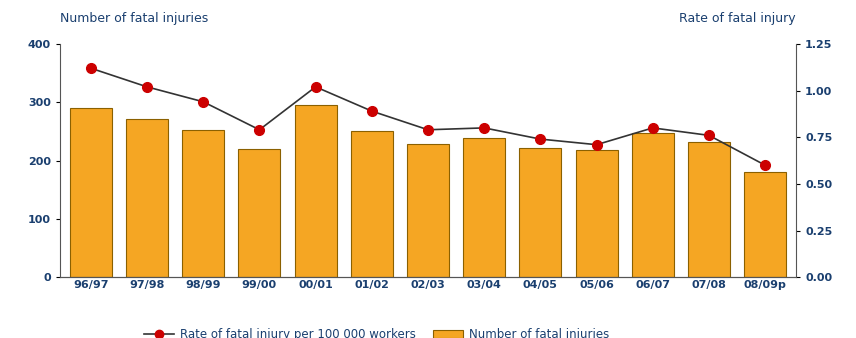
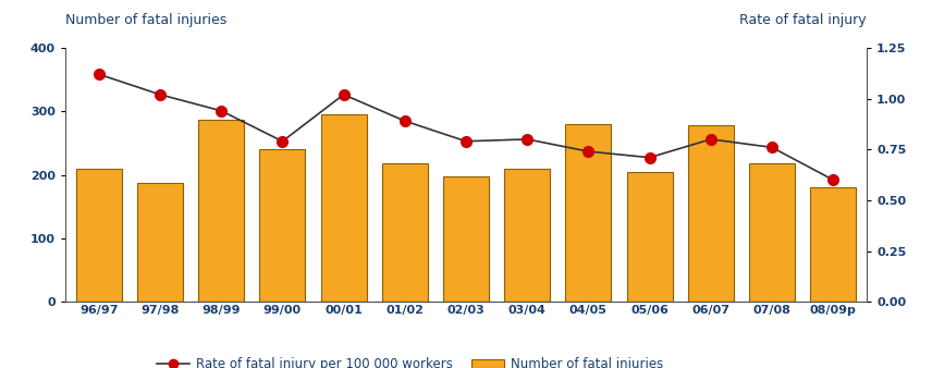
Number of fatal injuries/96/97: 290 -> 210
Number of fatal injuries/97/98: 272 -> 188
Number of fatal injuries/98/99: 253 -> 286
Number of fatal injuries/99/00: 220 -> 240
Number of fatal injuries/01/02: 251 -> 218
Number of fatal injuries/02/03: 229 -> 198
Number of fatal injuries/03/04: 238 -> 210
Number of fatal injuries/04/05: 222 -> 280
Number of fatal injuries/05/06: 218 -> 204
Number of fatal injuries/06/07: 248 -> 278
Number of fatal injuries/07/08: 232 -> 218
